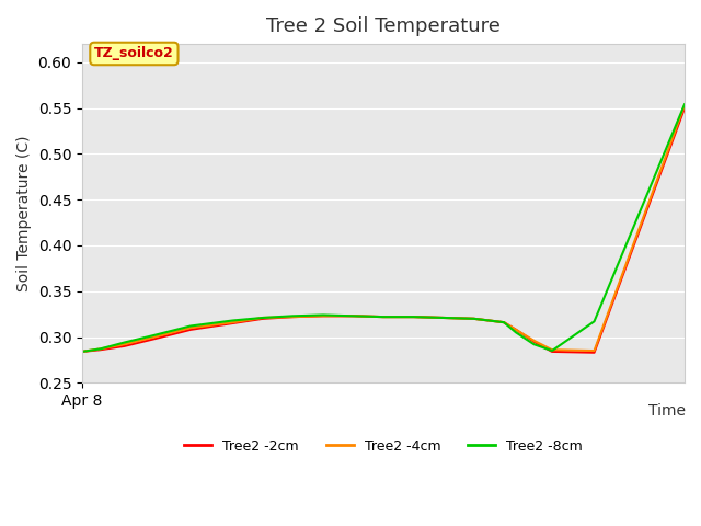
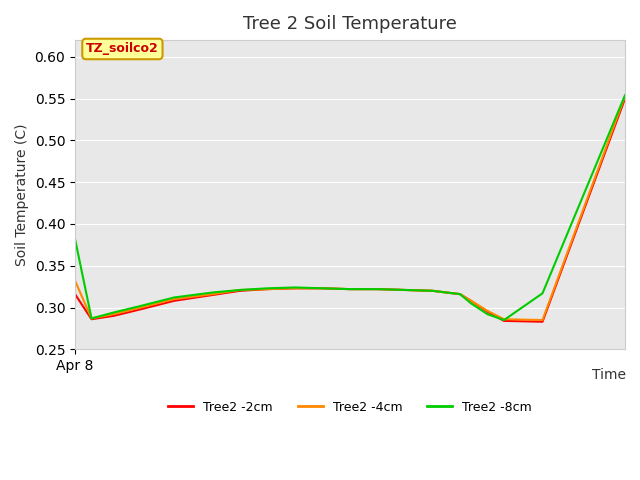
Tree2 -2cm/Apr 8: 0.284 -> 0.316
Tree2 -4cm/Apr 8: 0.284 -> 0.332
Tree2 -8cm/Apr 8: 0.284 -> 0.382
